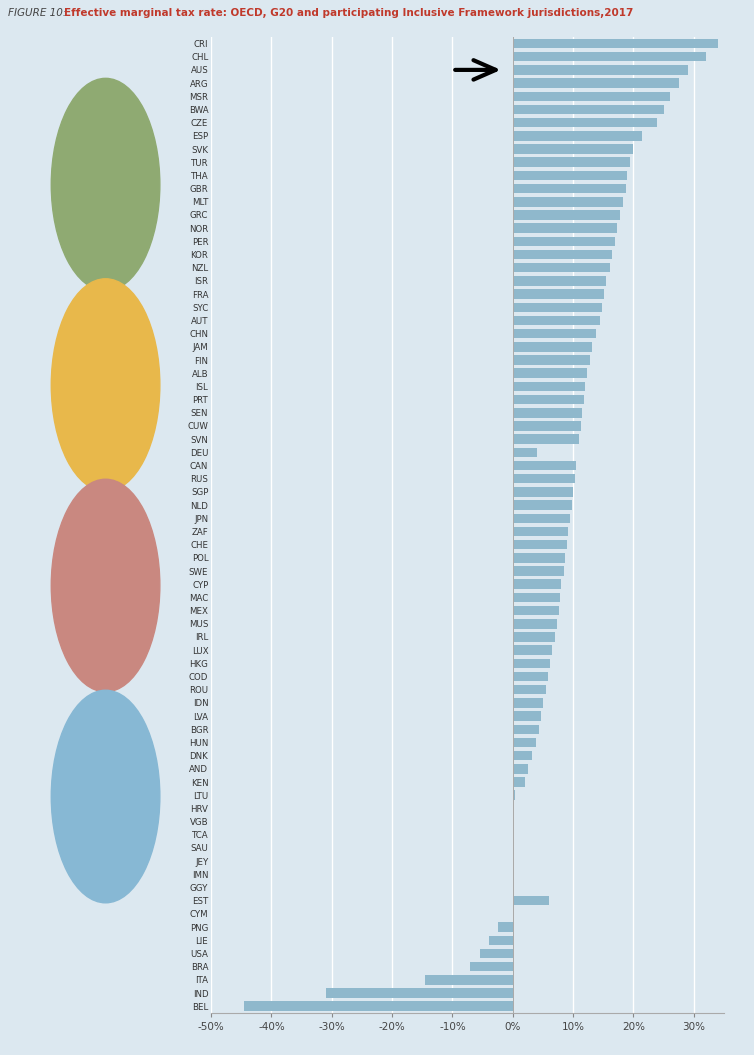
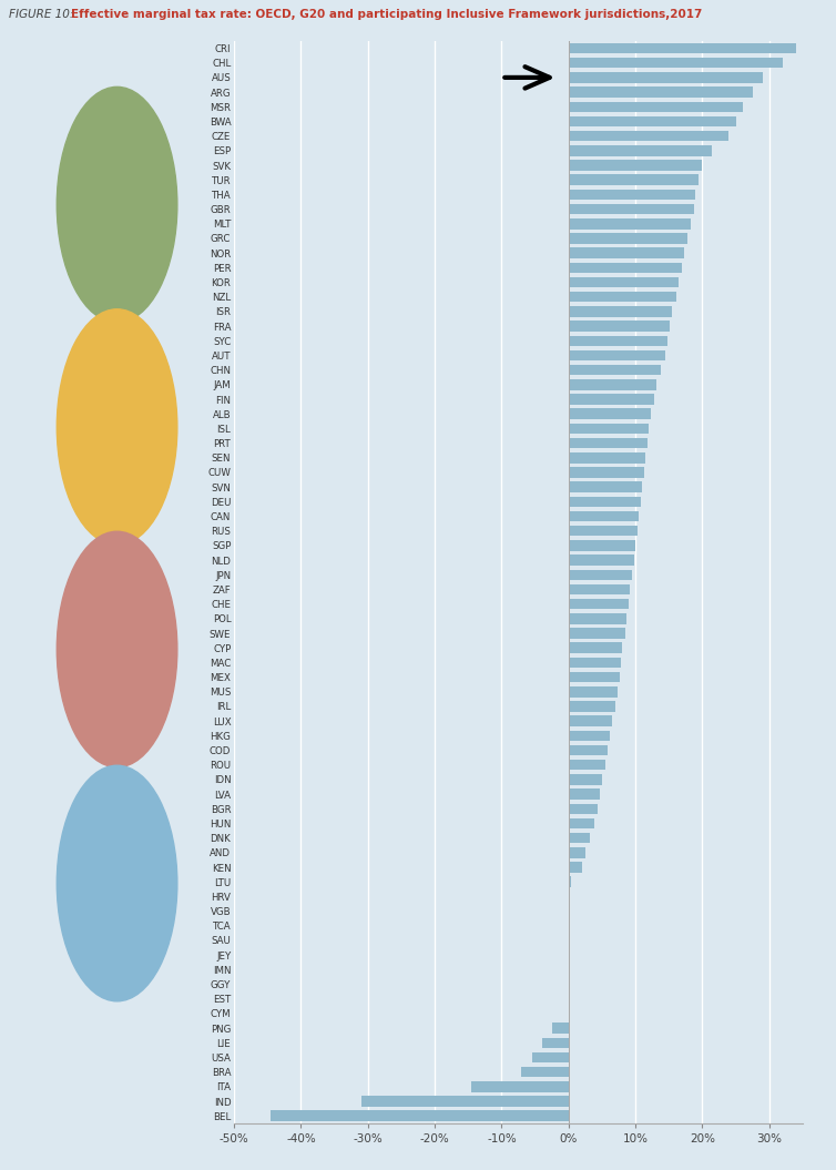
DEU: 4.0% -> 10.8%
EST: 6.0% -> 0.0%
